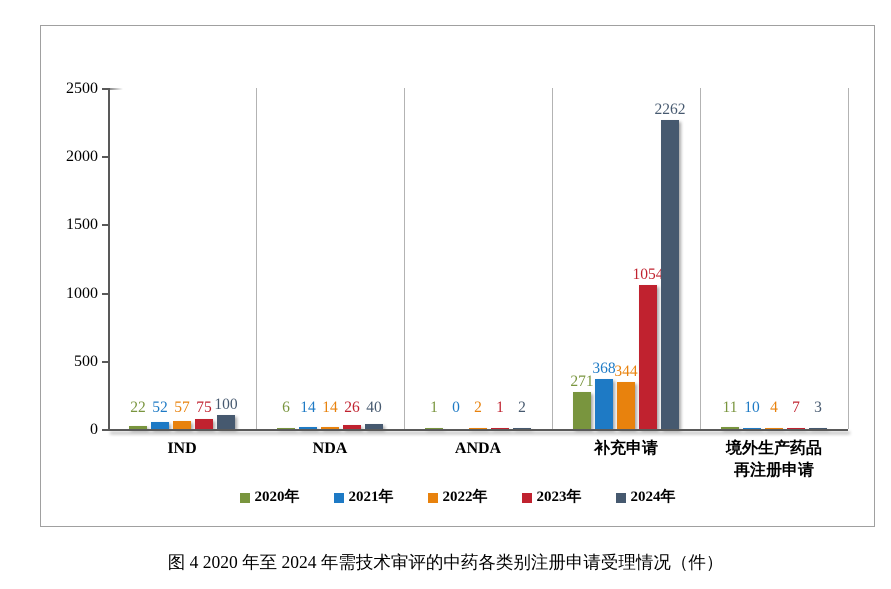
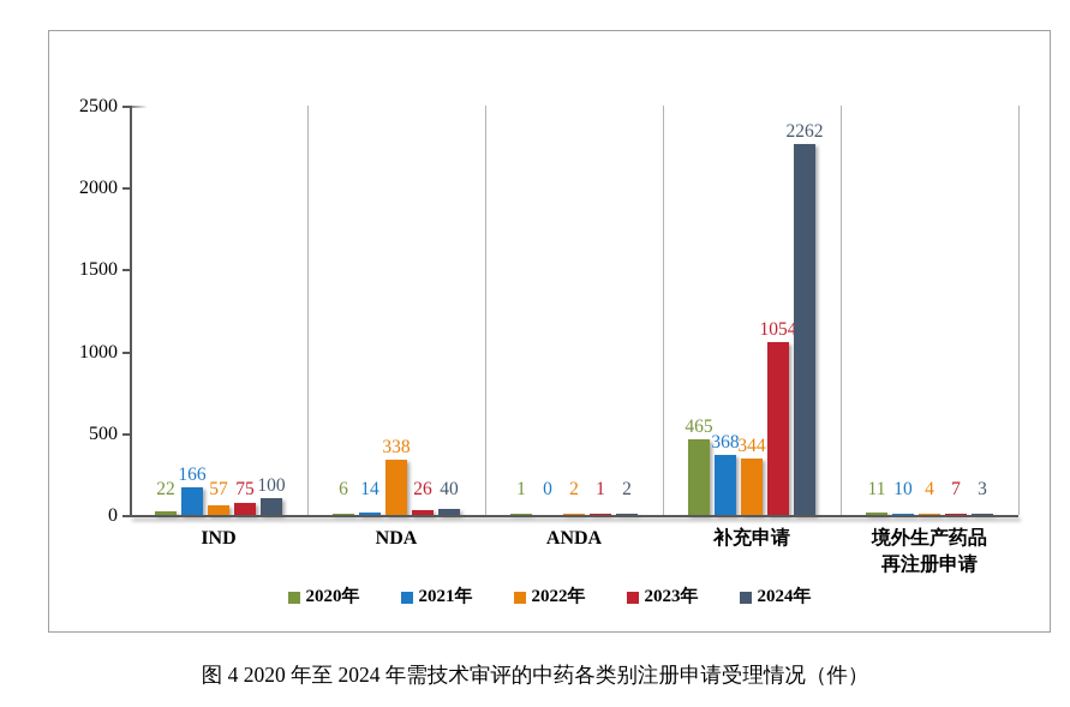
2021年/IND: 52 -> 166
2022年/NDA: 14 -> 338
2020年/补充申请: 271 -> 465
